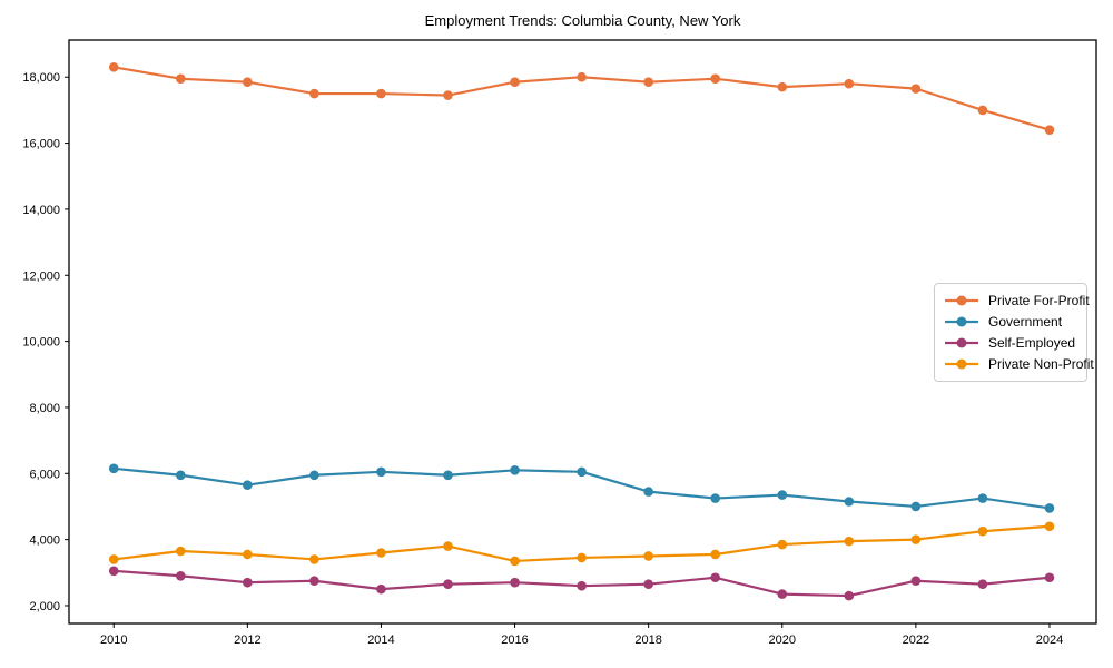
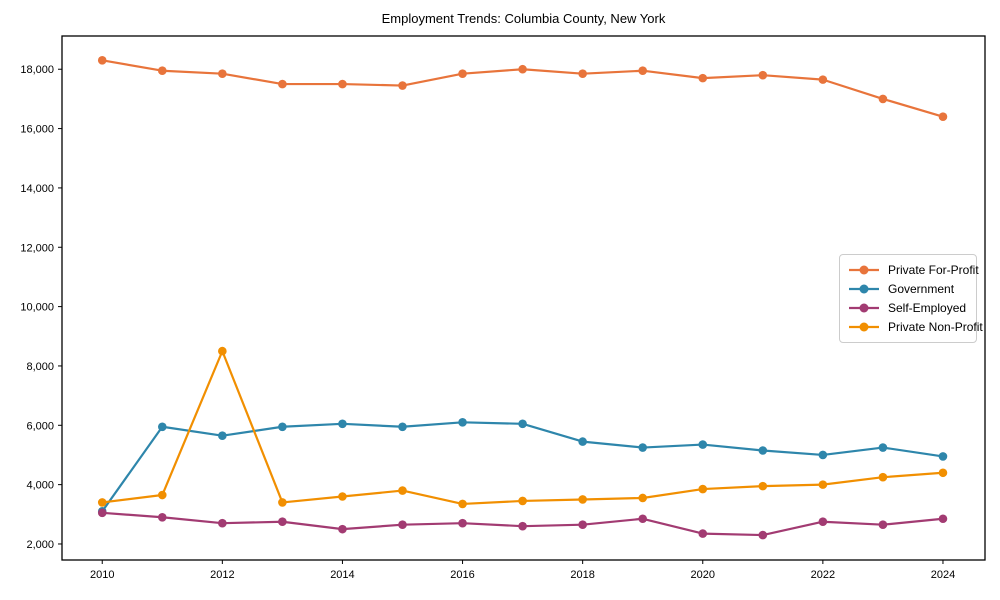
Government/2010: 6200 -> 3100
Private Non-Profit/2012: 3600 -> 8500
